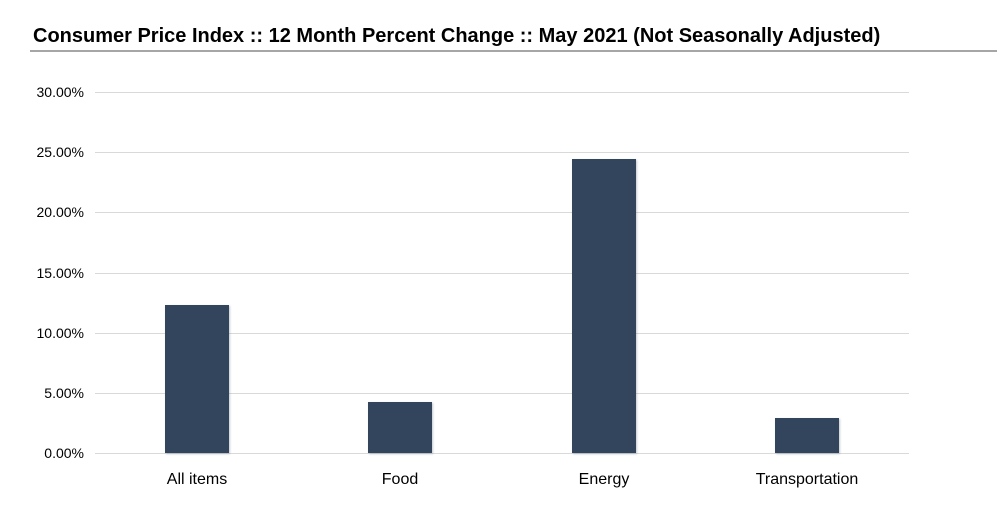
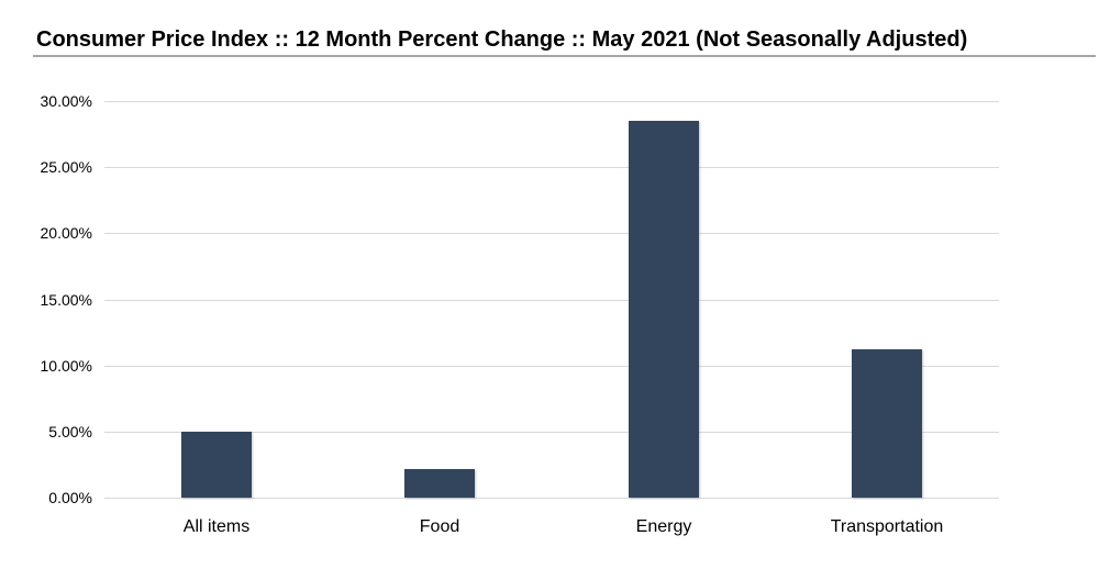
All items: 12.3% -> 5.0%
Food: 4.2% -> 2.2%
Energy: 24.4% -> 28.5%
Transportation: 2.9% -> 11.2%
